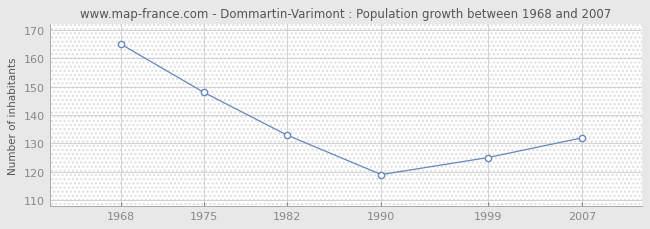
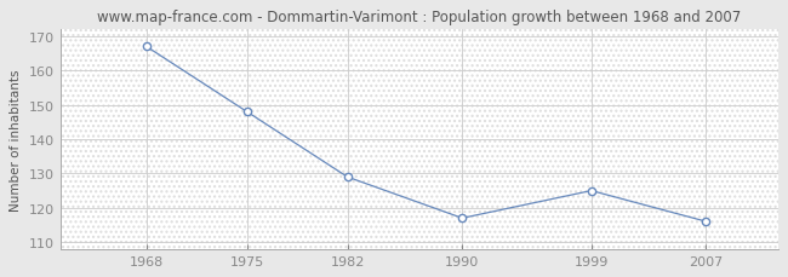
1968: 165 -> 167
1982: 133 -> 129
1990: 119 -> 117
2007: 132 -> 116
